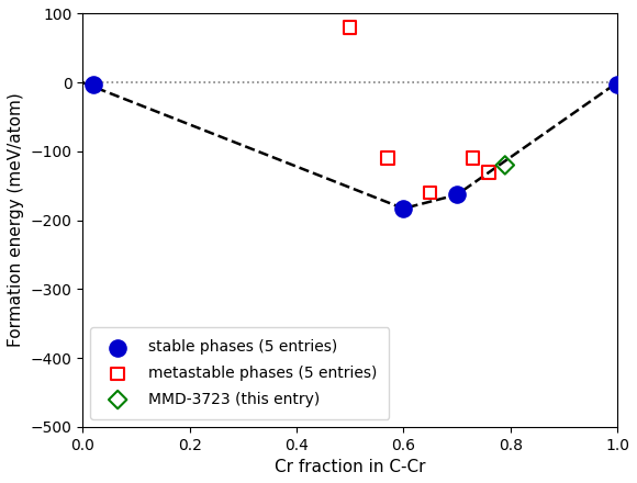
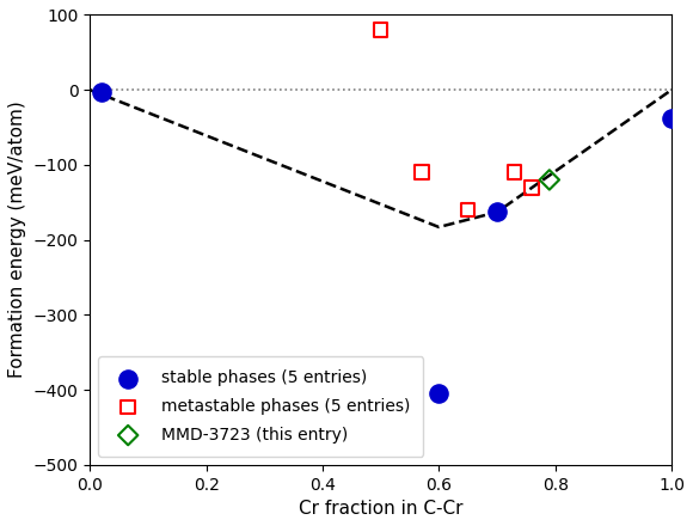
stable phases (5 entries)/0.6: -183 -> -404
stable phases (5 entries)/1.0: -3 -> -38
